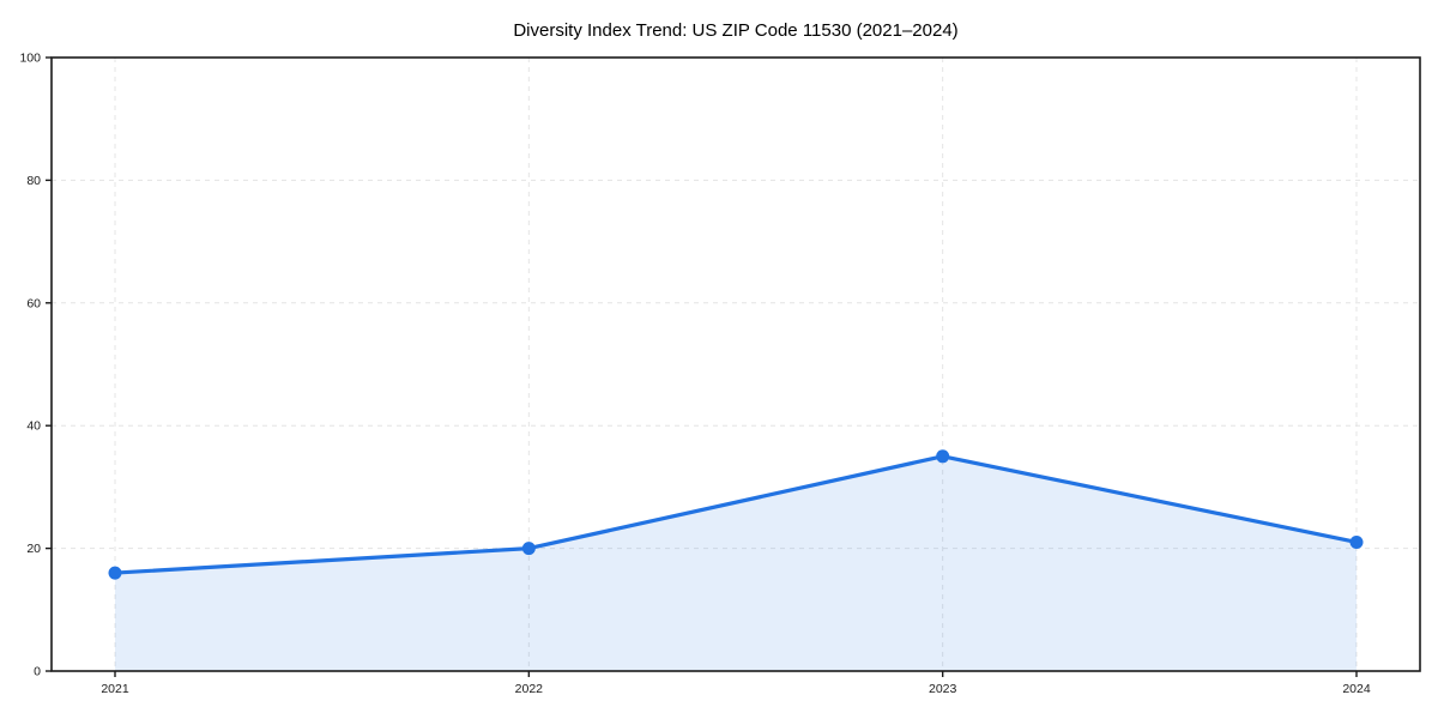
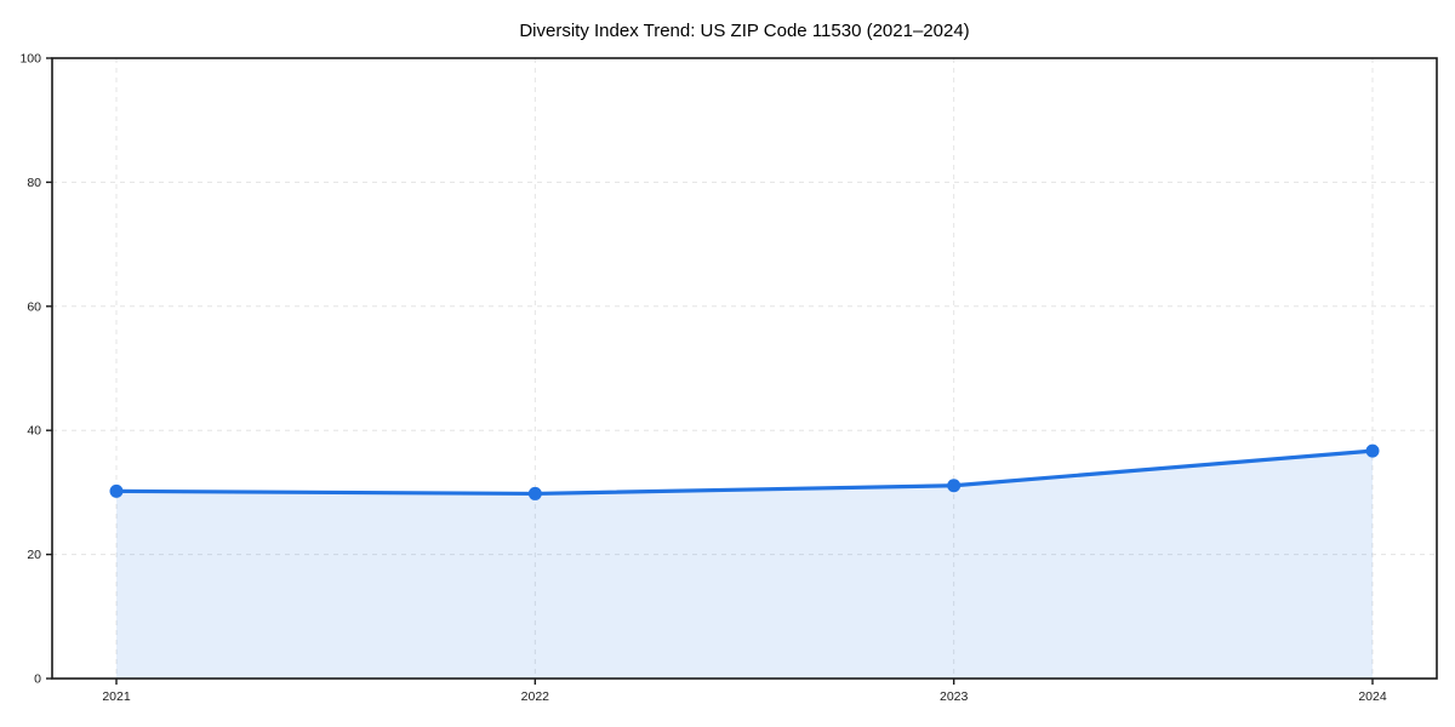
2021: 16 -> 30
2022: 20 -> 30
2023: 35 -> 31
2024: 21 -> 37
